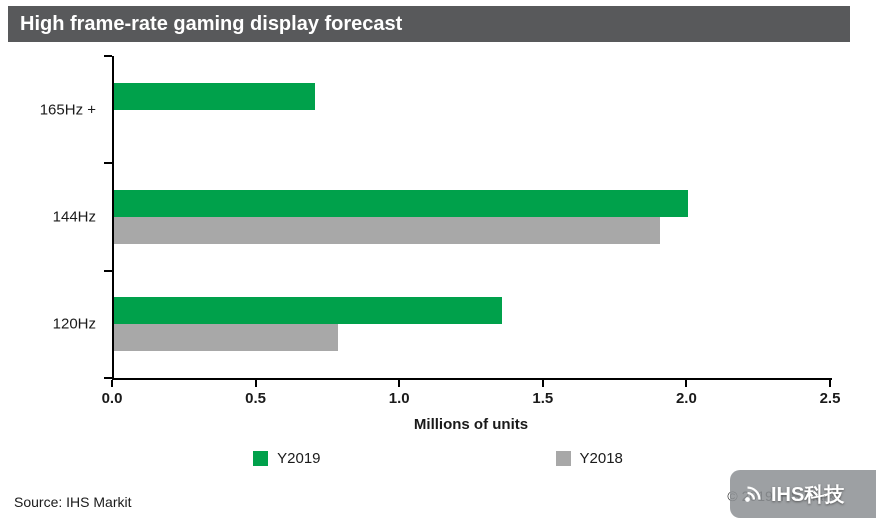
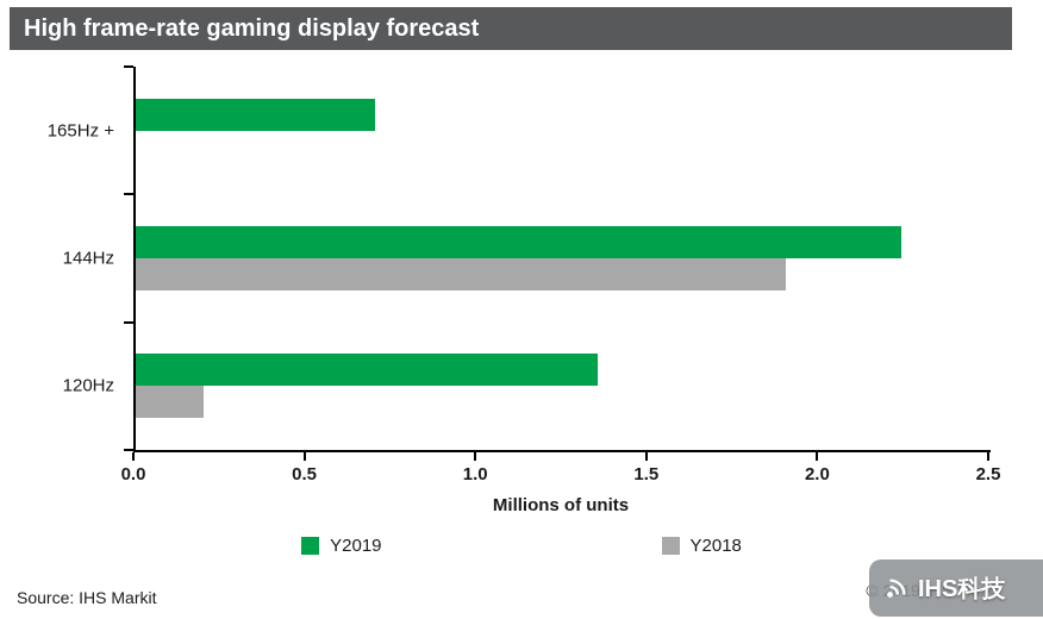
Y2019/144Hz: 2.00 -> 2.24
Y2018/120Hz: 0.78 -> 0.20
